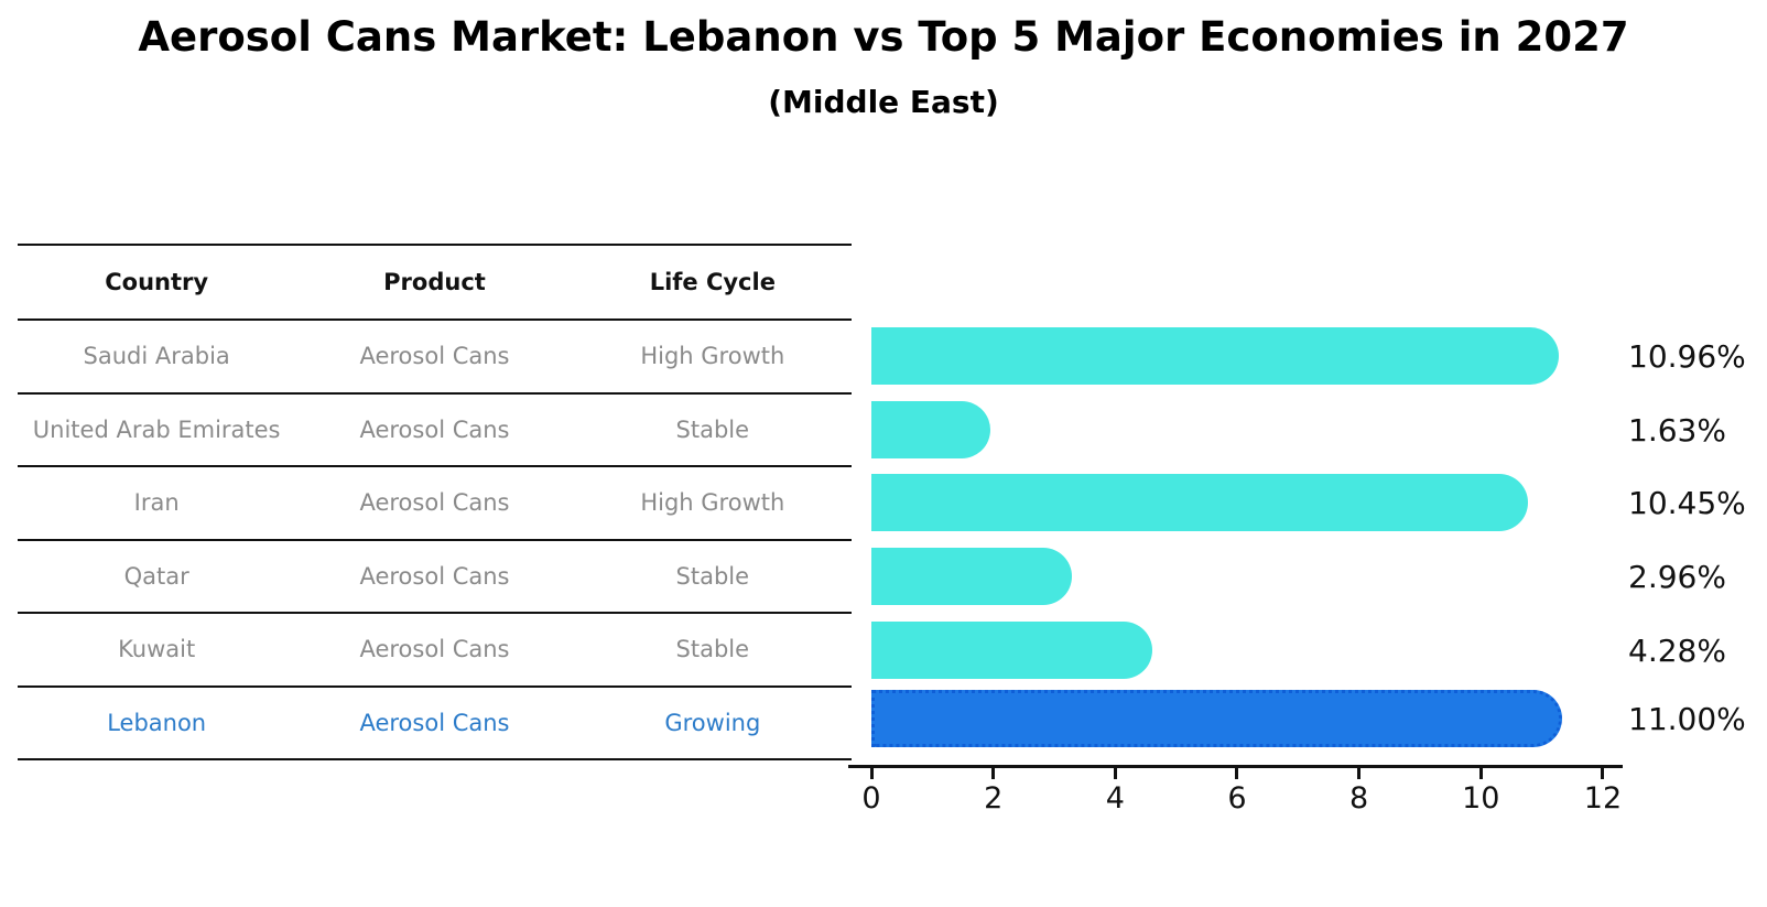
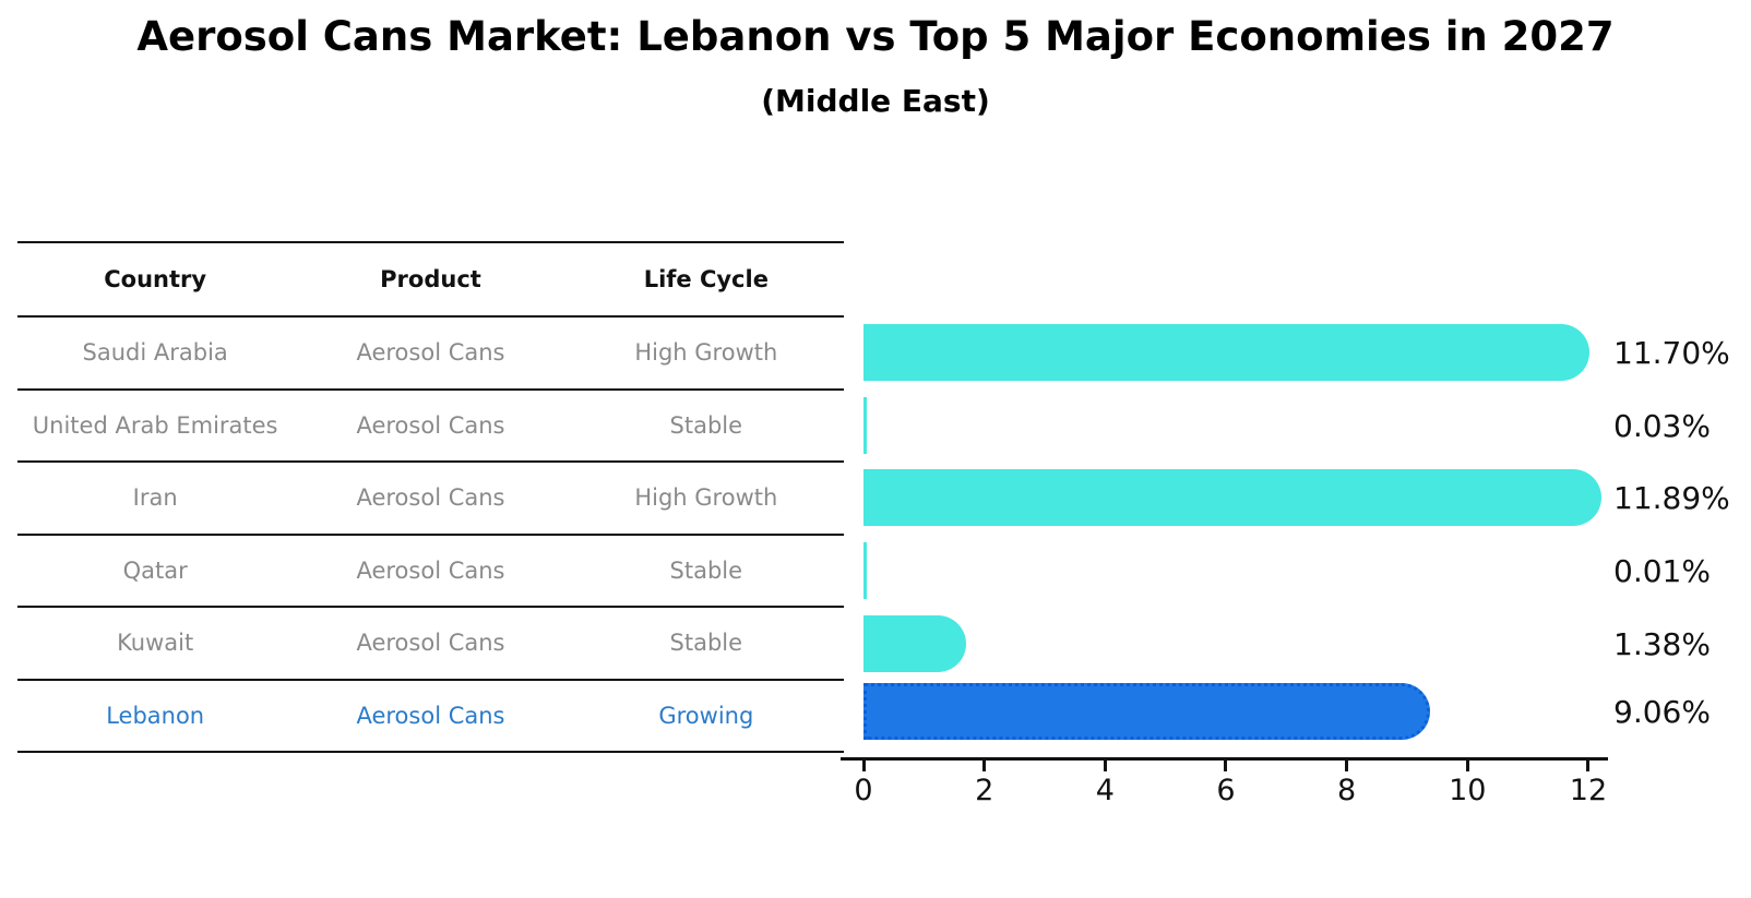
Saudi Arabia: 10.96% -> 11.70%
United Arab Emirates: 1.63% -> 0.03%
Iran: 10.45% -> 11.89%
Qatar: 2.96% -> 0.01%
Kuwait: 4.28% -> 1.38%
Lebanon: 11.00% -> 9.06%
